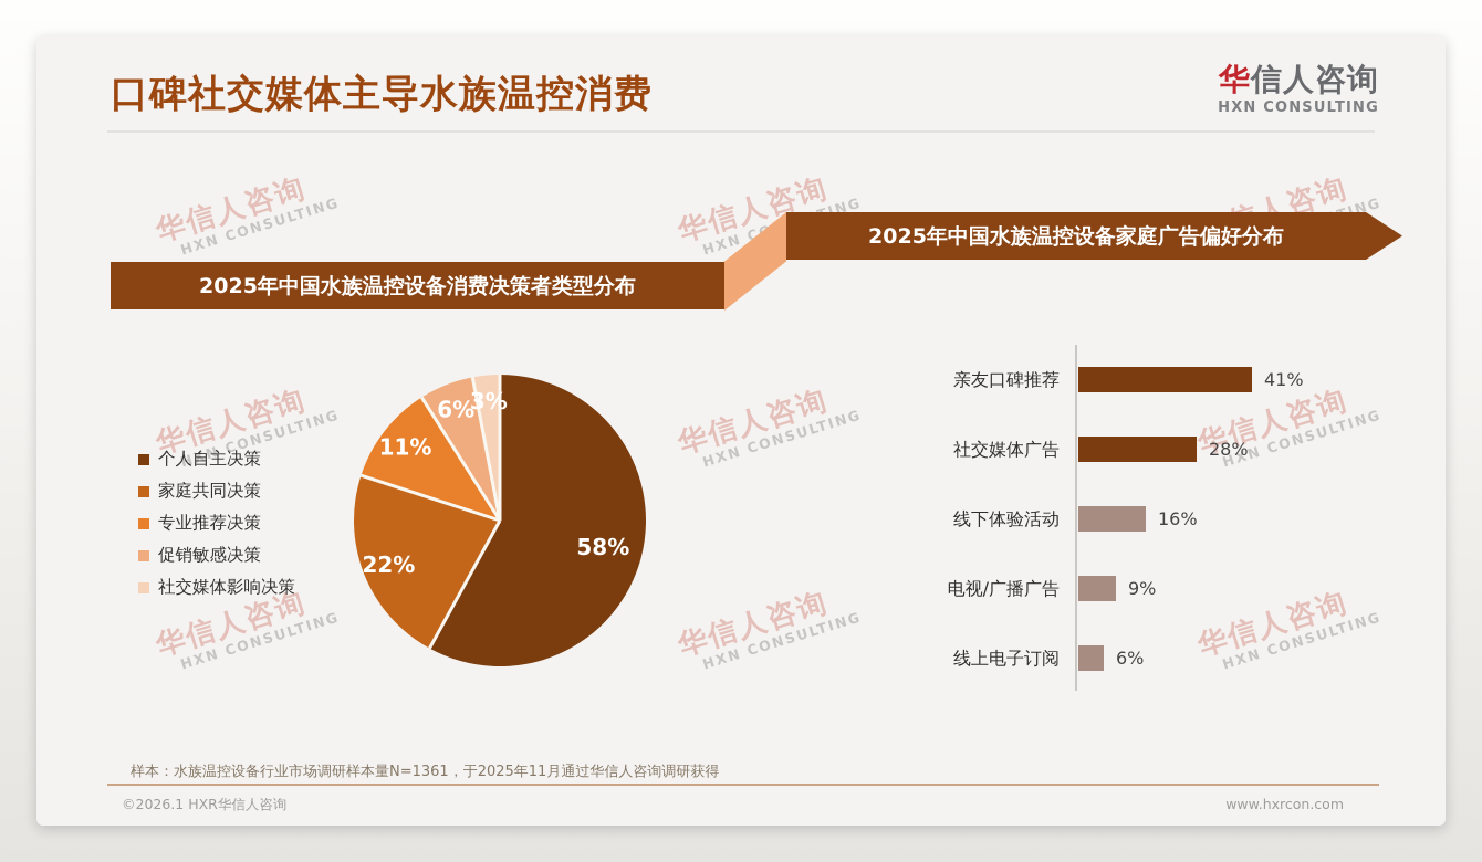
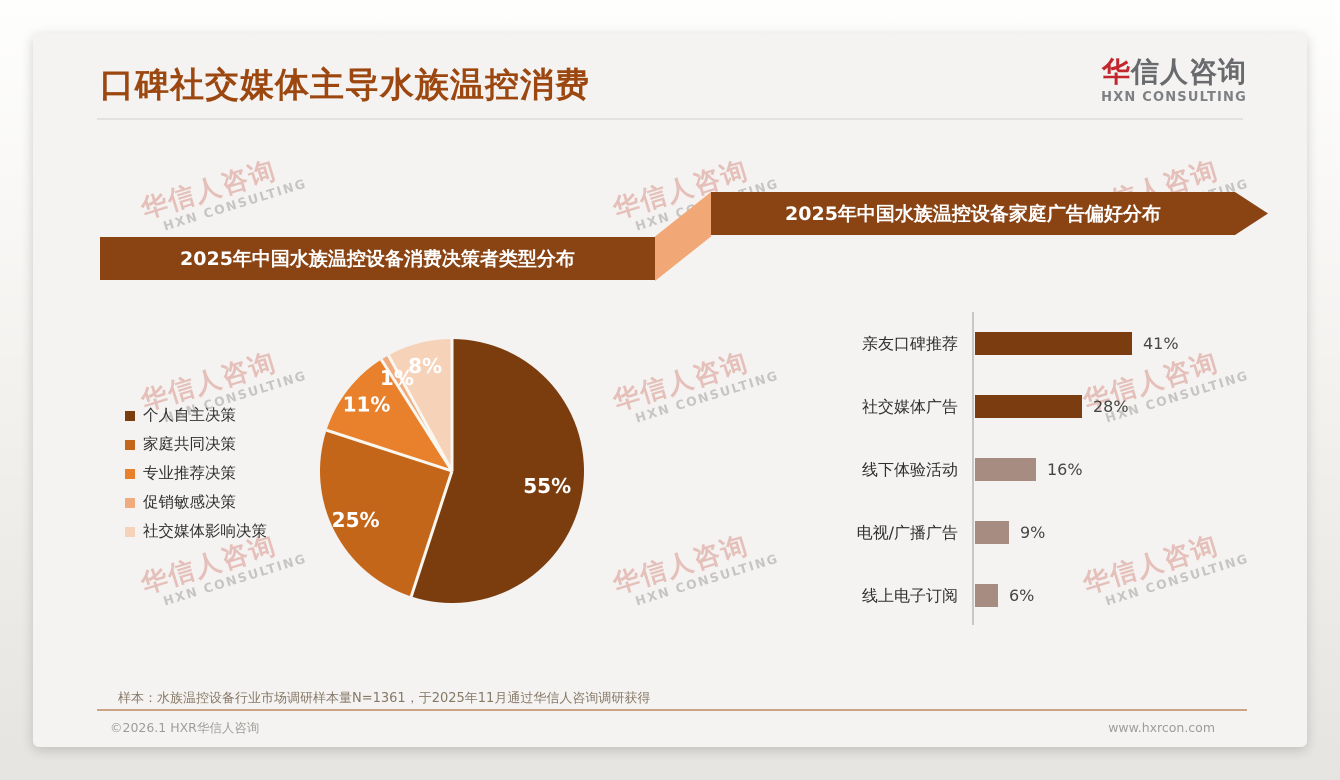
2025年中国水族温控设备消费决策者类型分布/个人自主决策: 58% -> 55%
2025年中国水族温控设备消费决策者类型分布/家庭共同决策: 22% -> 25%
2025年中国水族温控设备消费决策者类型分布/促销敏感决策: 6% -> 1%
2025年中国水族温控设备消费决策者类型分布/社交媒体影响决策: 3% -> 8%
